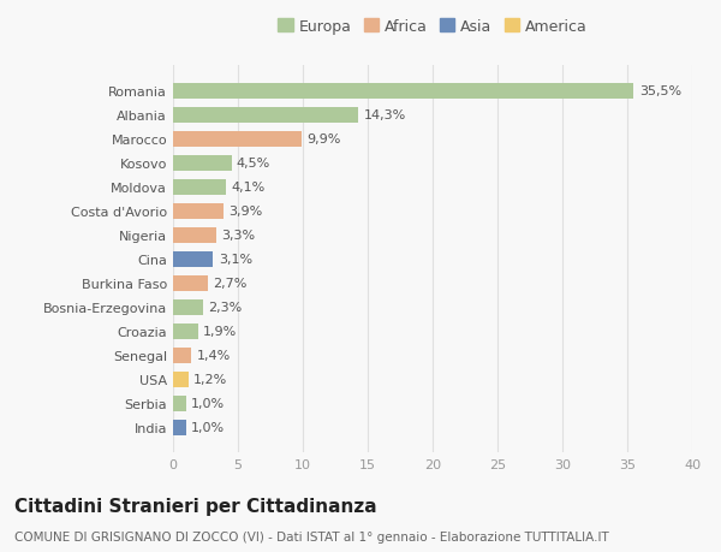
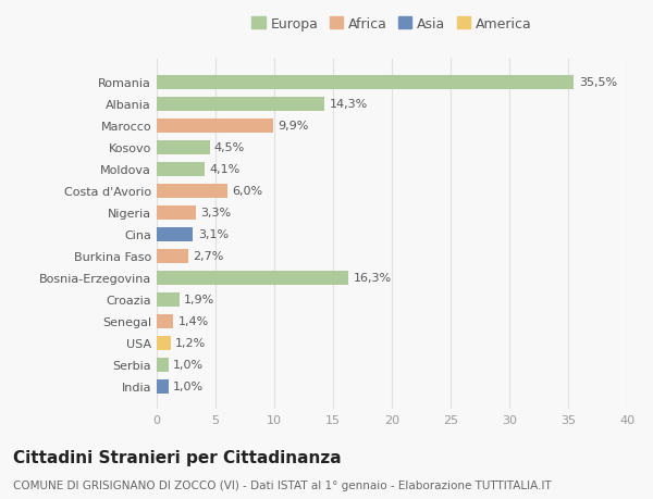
Costa d'Avorio: 3,9% -> 6,0%
Bosnia-Erzegovina: 2,3% -> 16,3%
